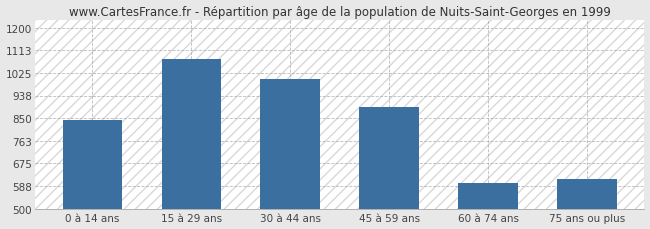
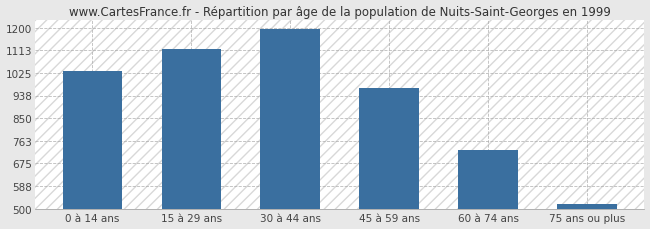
0 à 14 ans: 845 -> 1031
15 à 29 ans: 1080 -> 1117
30 à 44 ans: 1000 -> 1197
45 à 59 ans: 895 -> 966
60 à 74 ans: 600 -> 727
75 ans ou plus: 615 -> 516
